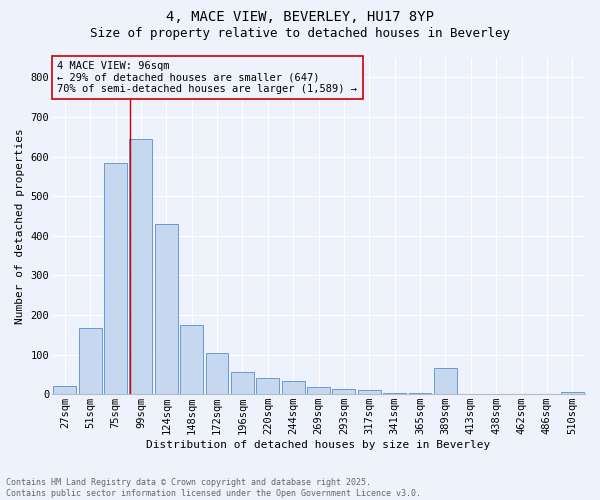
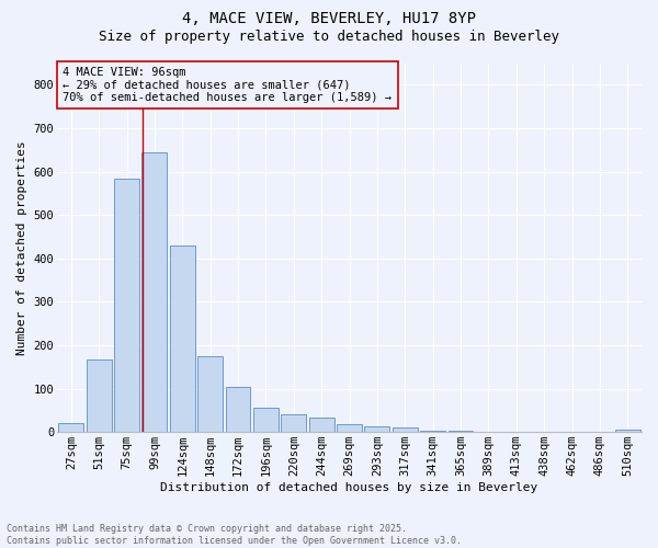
389sqm: 65 -> 1
